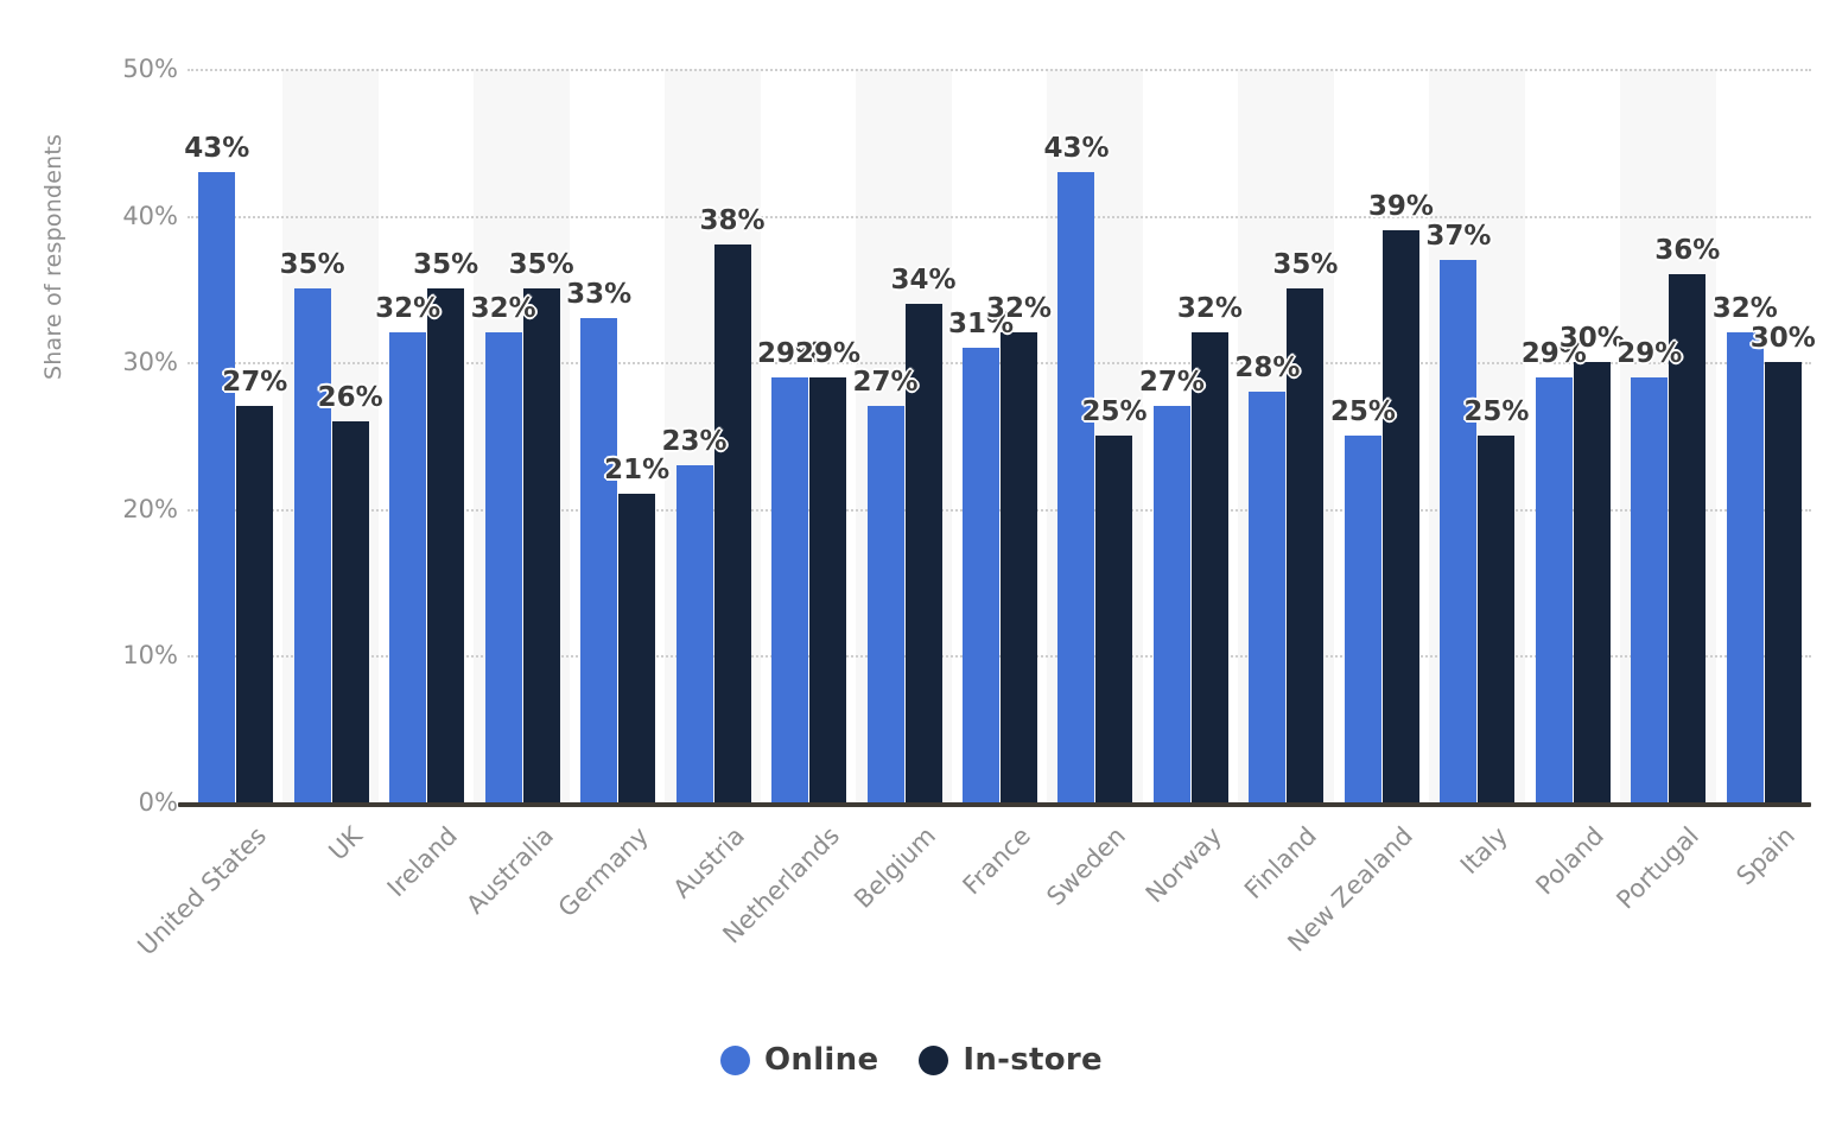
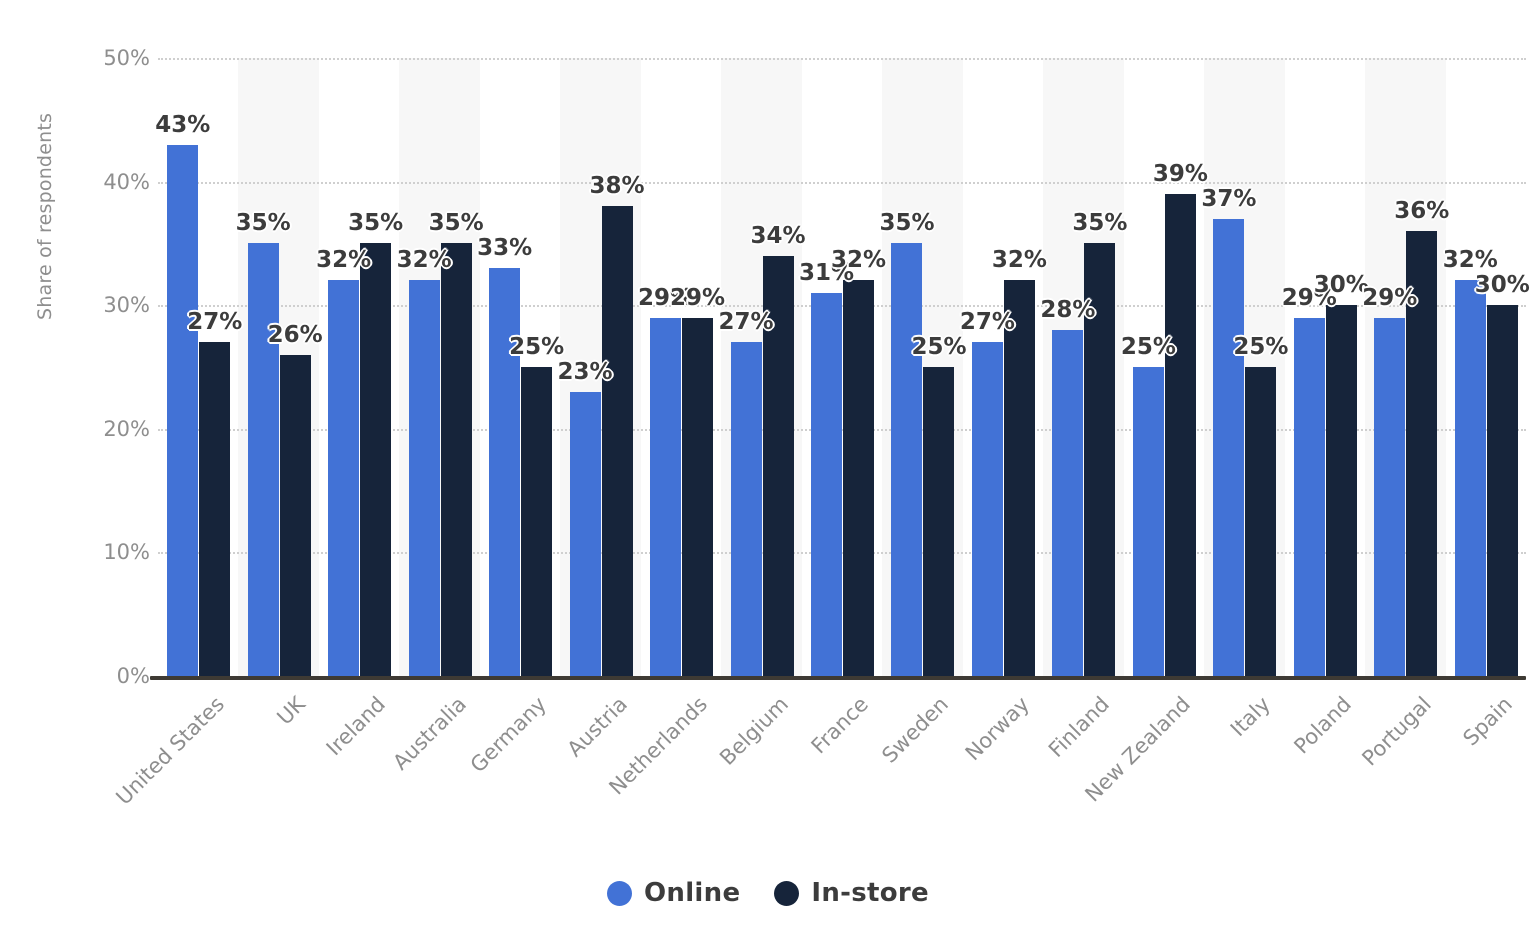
In-store/Germany: 21% -> 25%
Online/Sweden: 43% -> 35%
